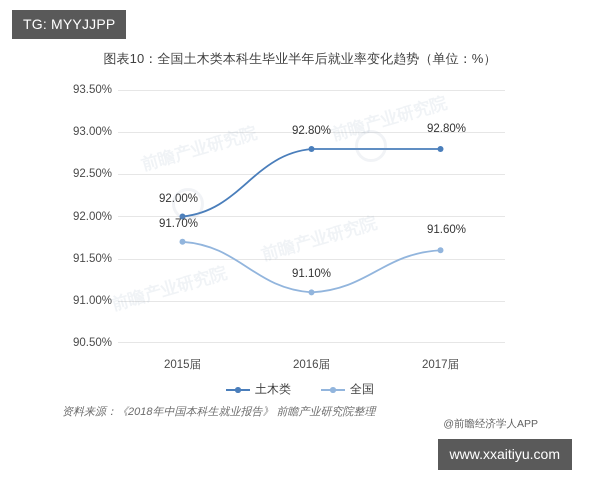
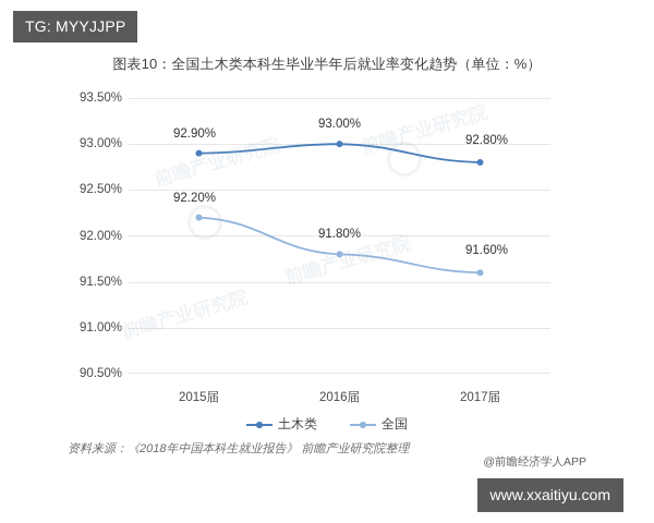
土木类/2015届: 92.00% -> 92.90%
全国/2015届: 91.70% -> 92.20%
土木类/2016届: 92.80% -> 93.00%
全国/2016届: 91.10% -> 91.80%
